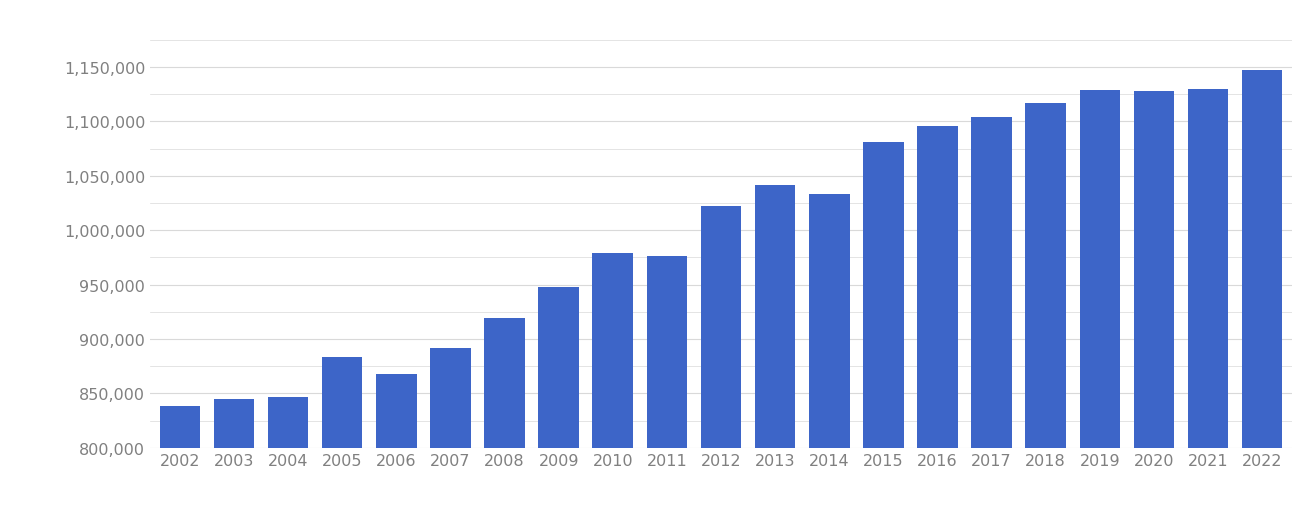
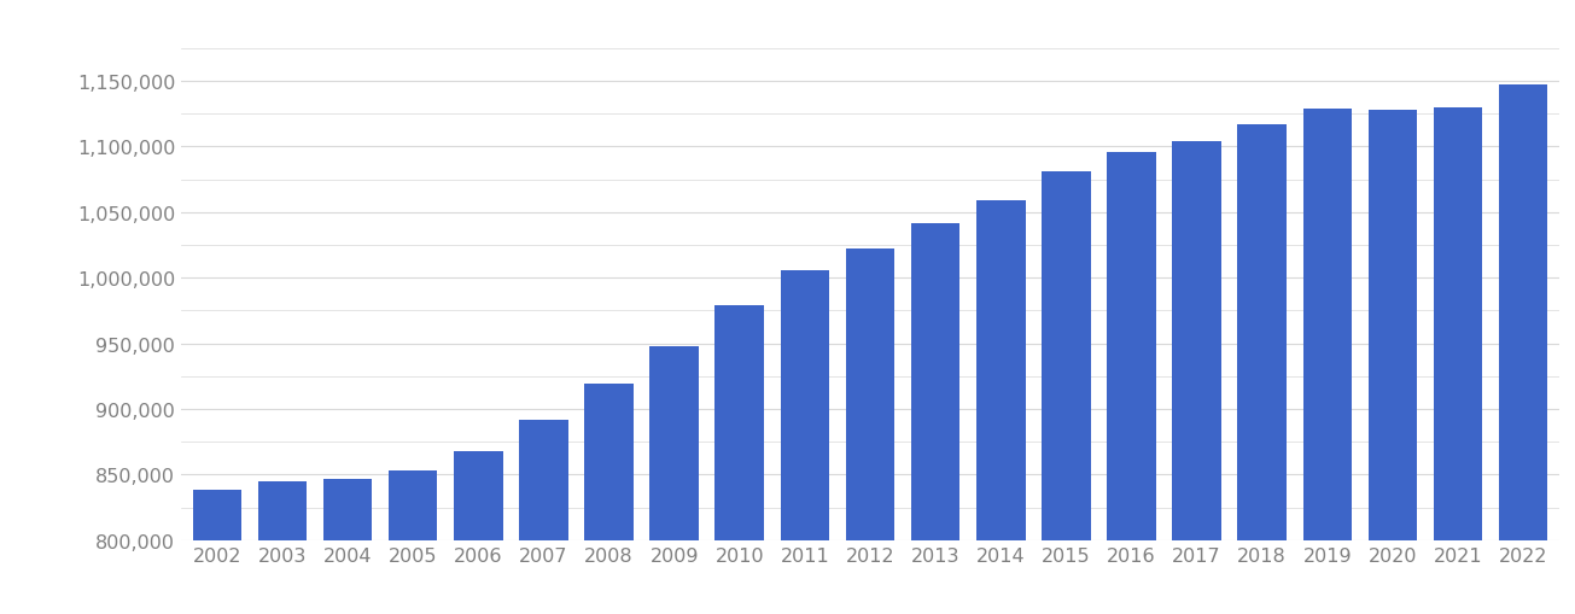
2005: 883,000 -> 853,000
2011: 976,000 -> 1,006,000
2014: 1,033,000 -> 1,059,000
